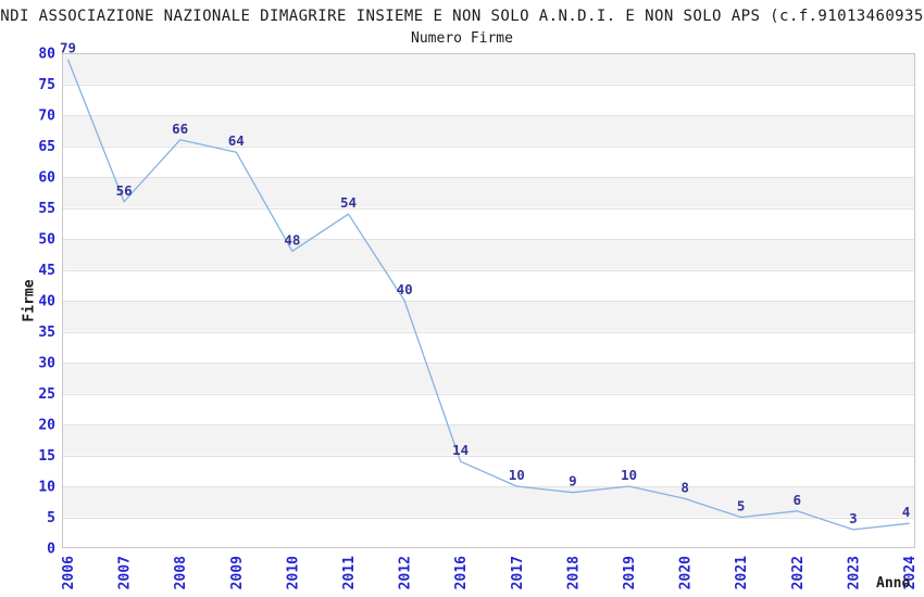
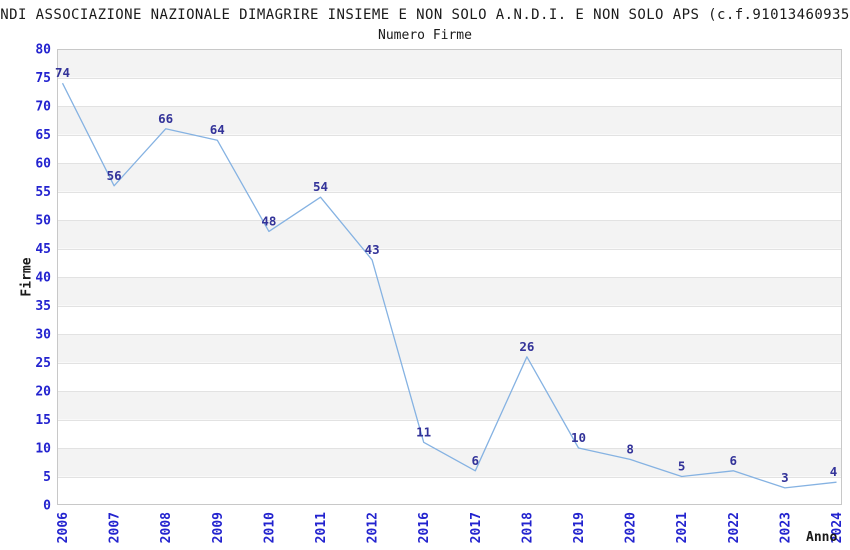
2006: 79 -> 74
2012: 40 -> 43
2016: 14 -> 11
2017: 10 -> 6
2018: 9 -> 26
